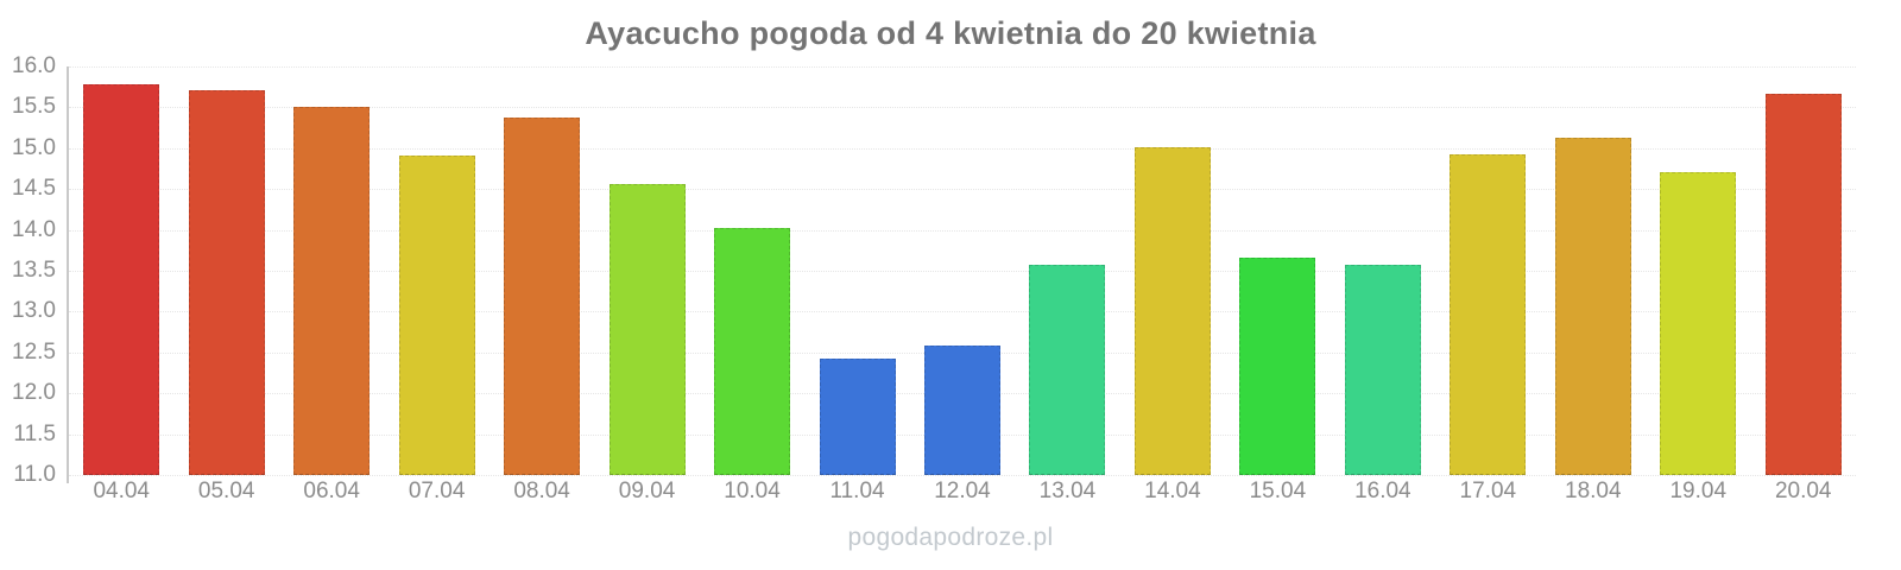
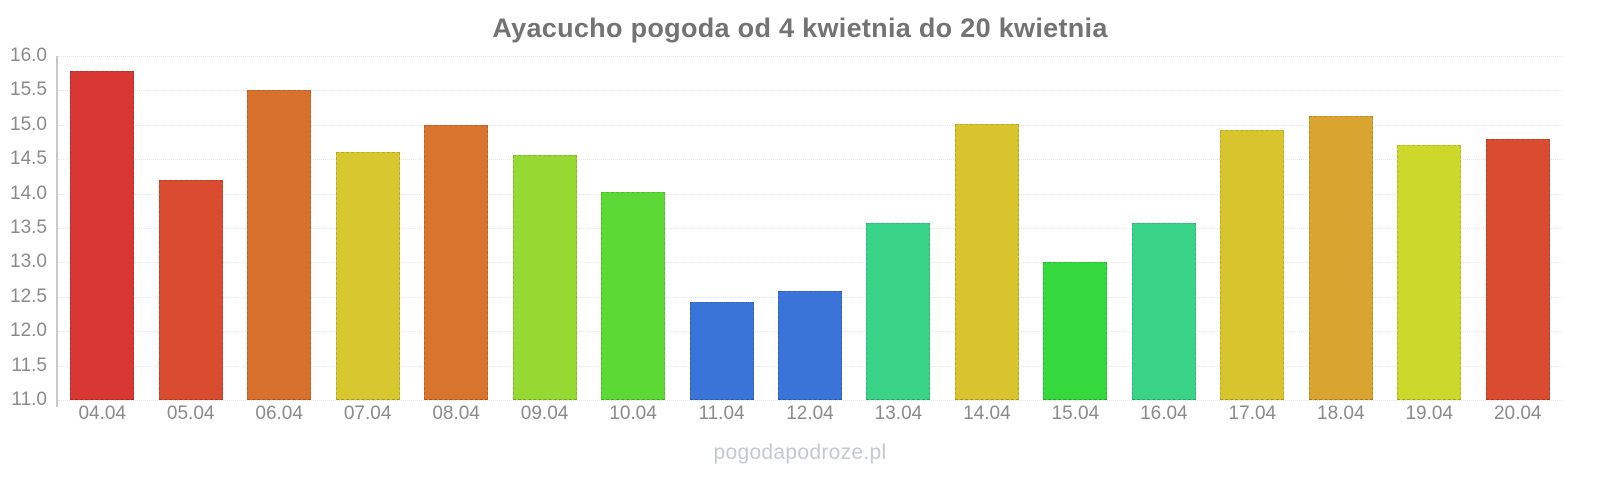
05.04: 15.7 -> 14.2
07.04: 14.9 -> 14.6
08.04: 15.4 -> 15.0
15.04: 13.7 -> 13.0
20.04: 15.7 -> 14.8
